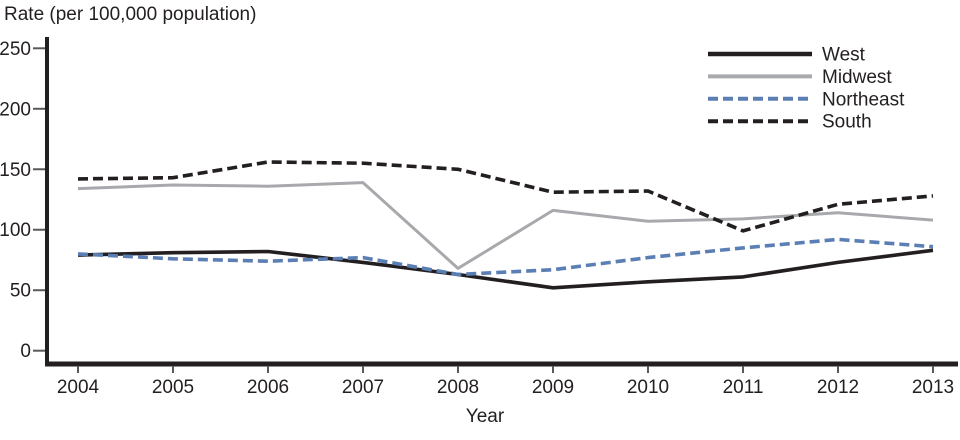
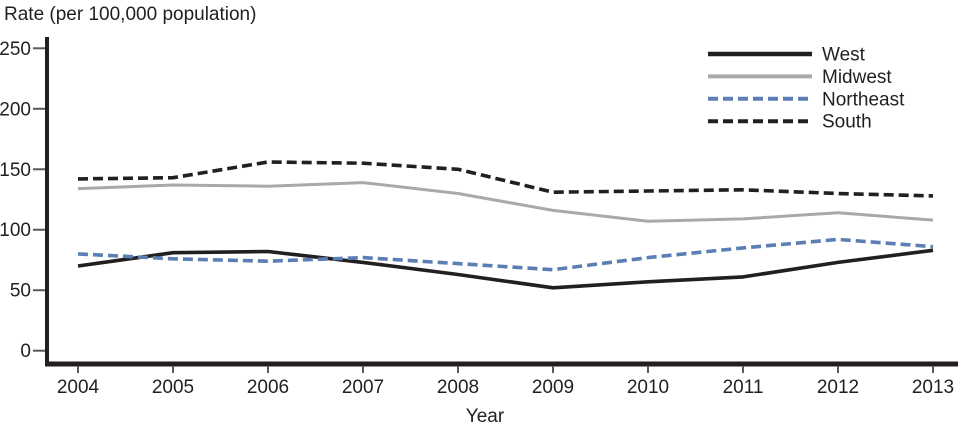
West/2004: 79 -> 70
Midwest/2008: 68 -> 130
Northeast/2008: 63 -> 72
South/2011: 99 -> 133
South/2012: 121 -> 130
